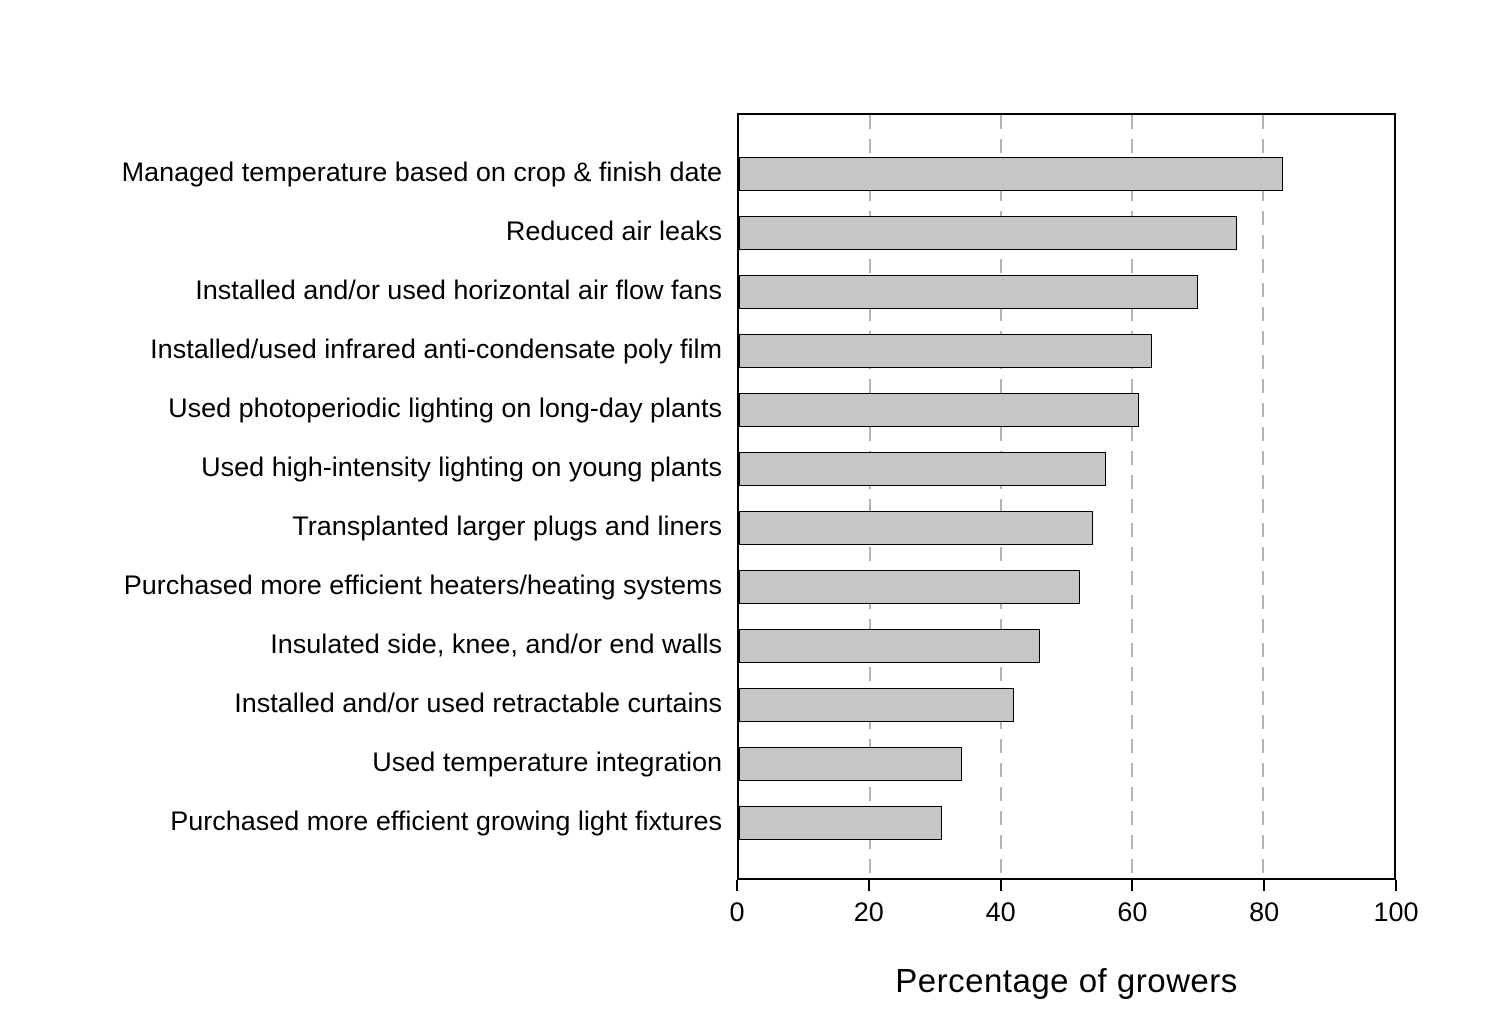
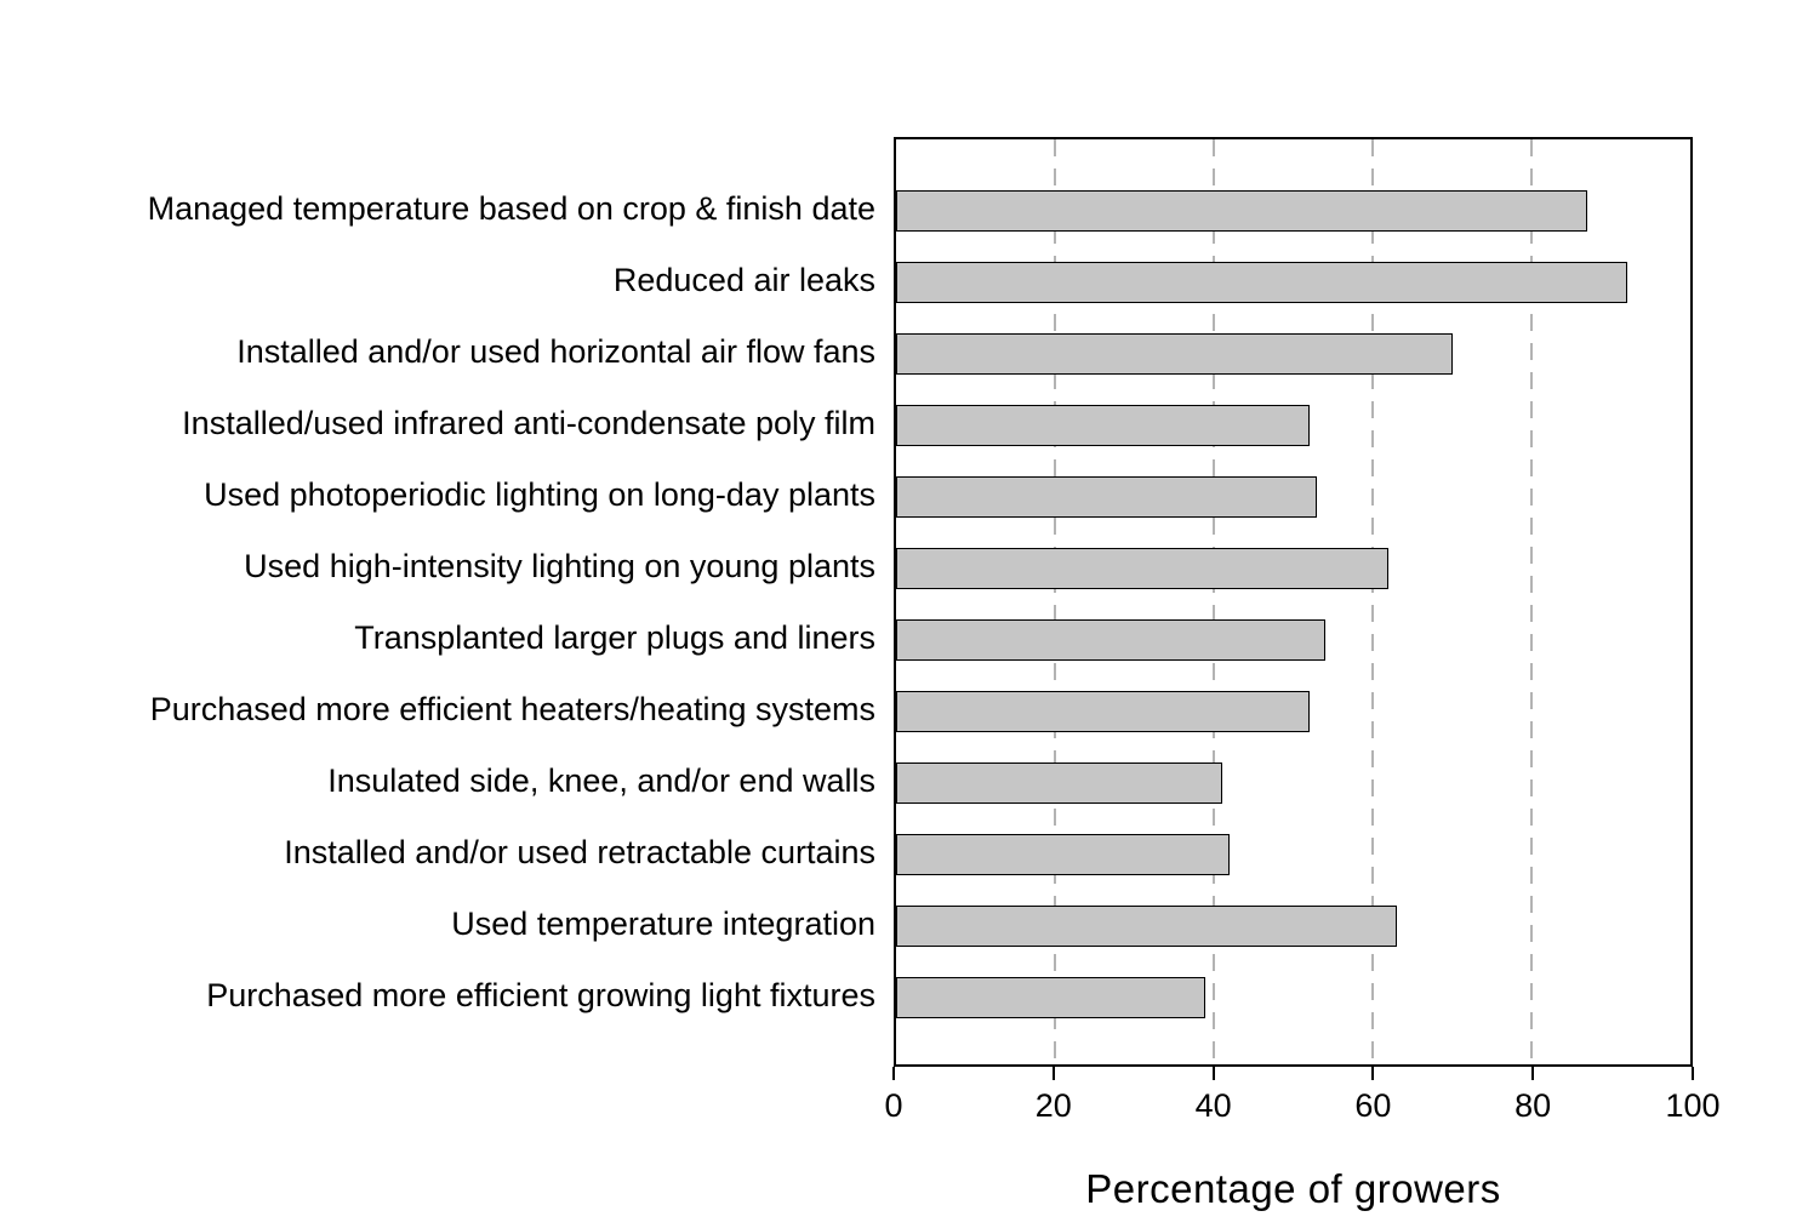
Managed temperature based on crop & finish date: 83 -> 87
Reduced air leaks: 76 -> 92
Installed/used infrared anti-condensate poly film: 63 -> 52
Used photoperiodic lighting on long-day plants: 61 -> 53
Used high-intensity lighting on young plants: 56 -> 62
Insulated side, knee, and/or end walls: 46 -> 41
Used temperature integration: 34 -> 63
Purchased more efficient growing light fixtures: 31 -> 39
